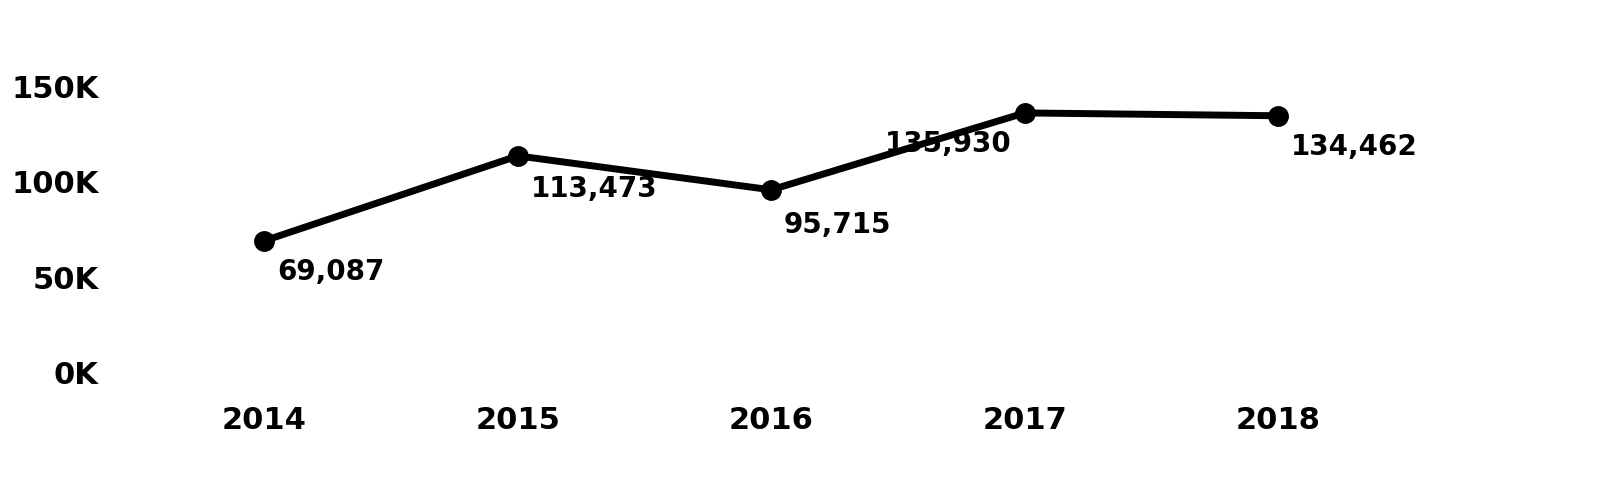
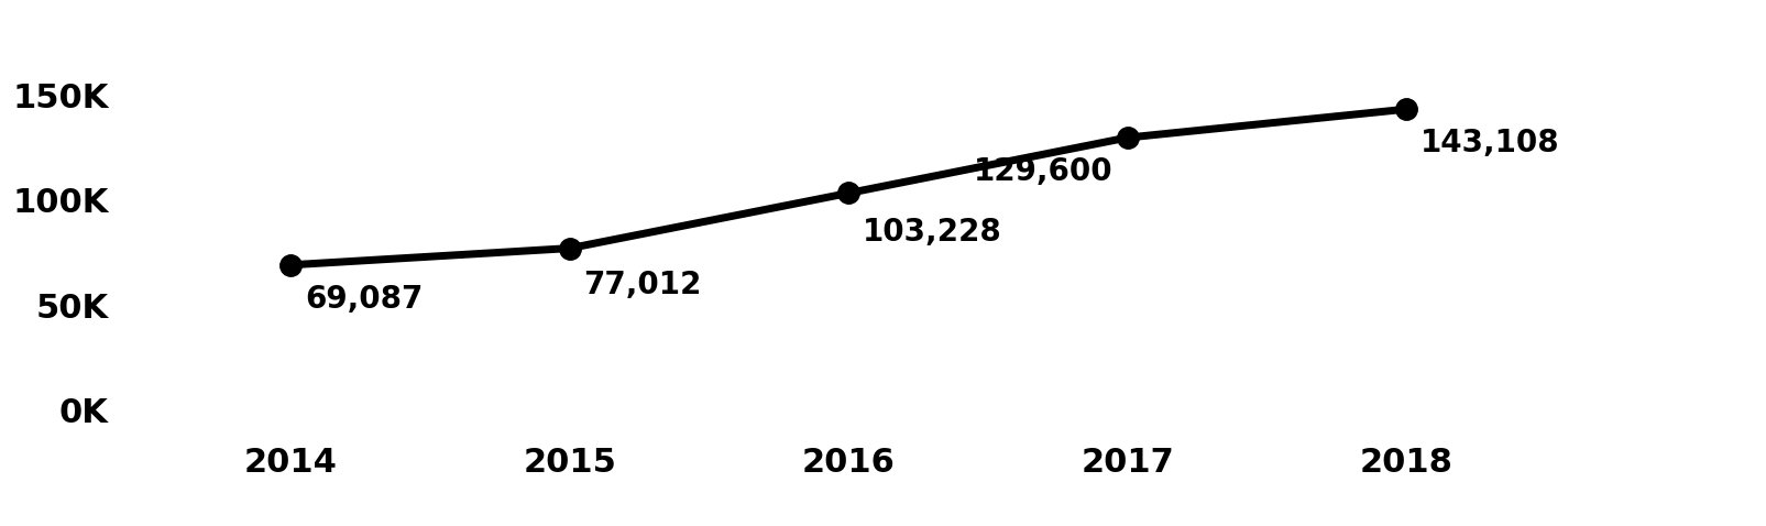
2015: 113,473 -> 77,012
2016: 95,715 -> 103,228
2017: 135,930 -> 129,600
2018: 134,462 -> 143,108
